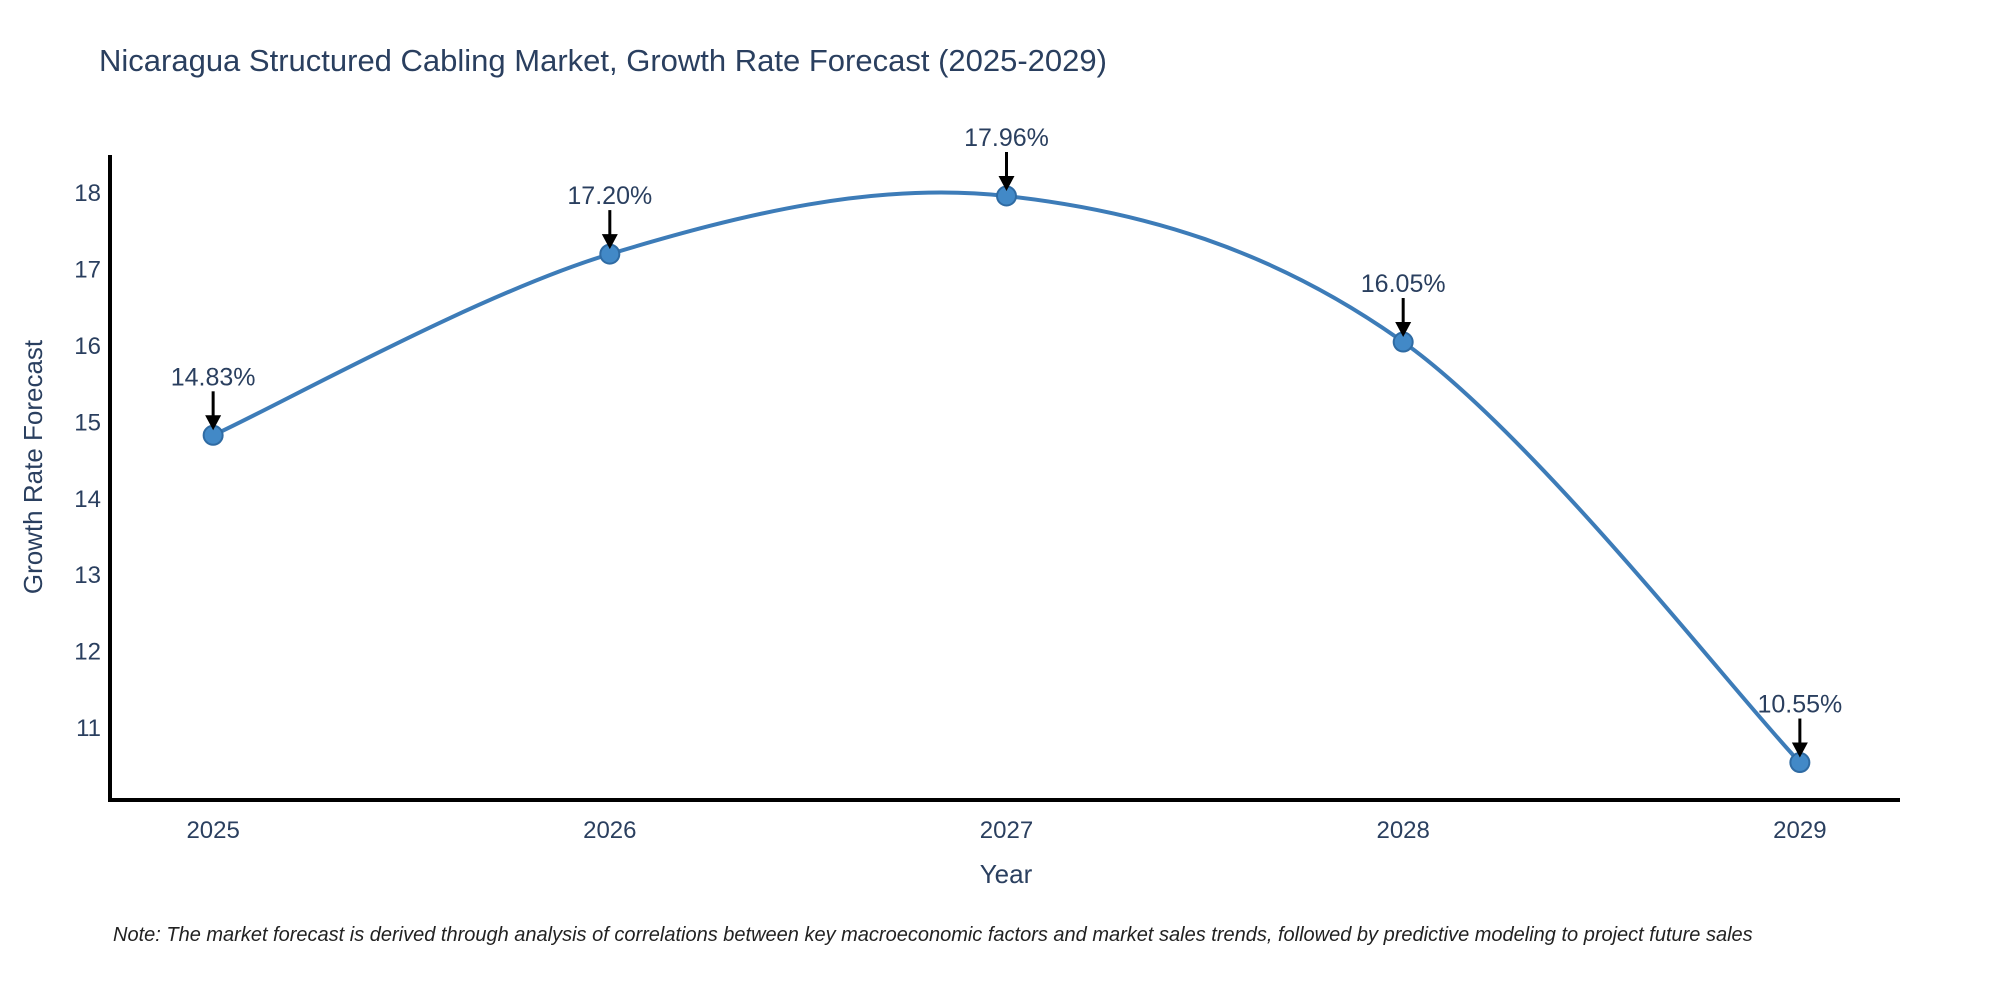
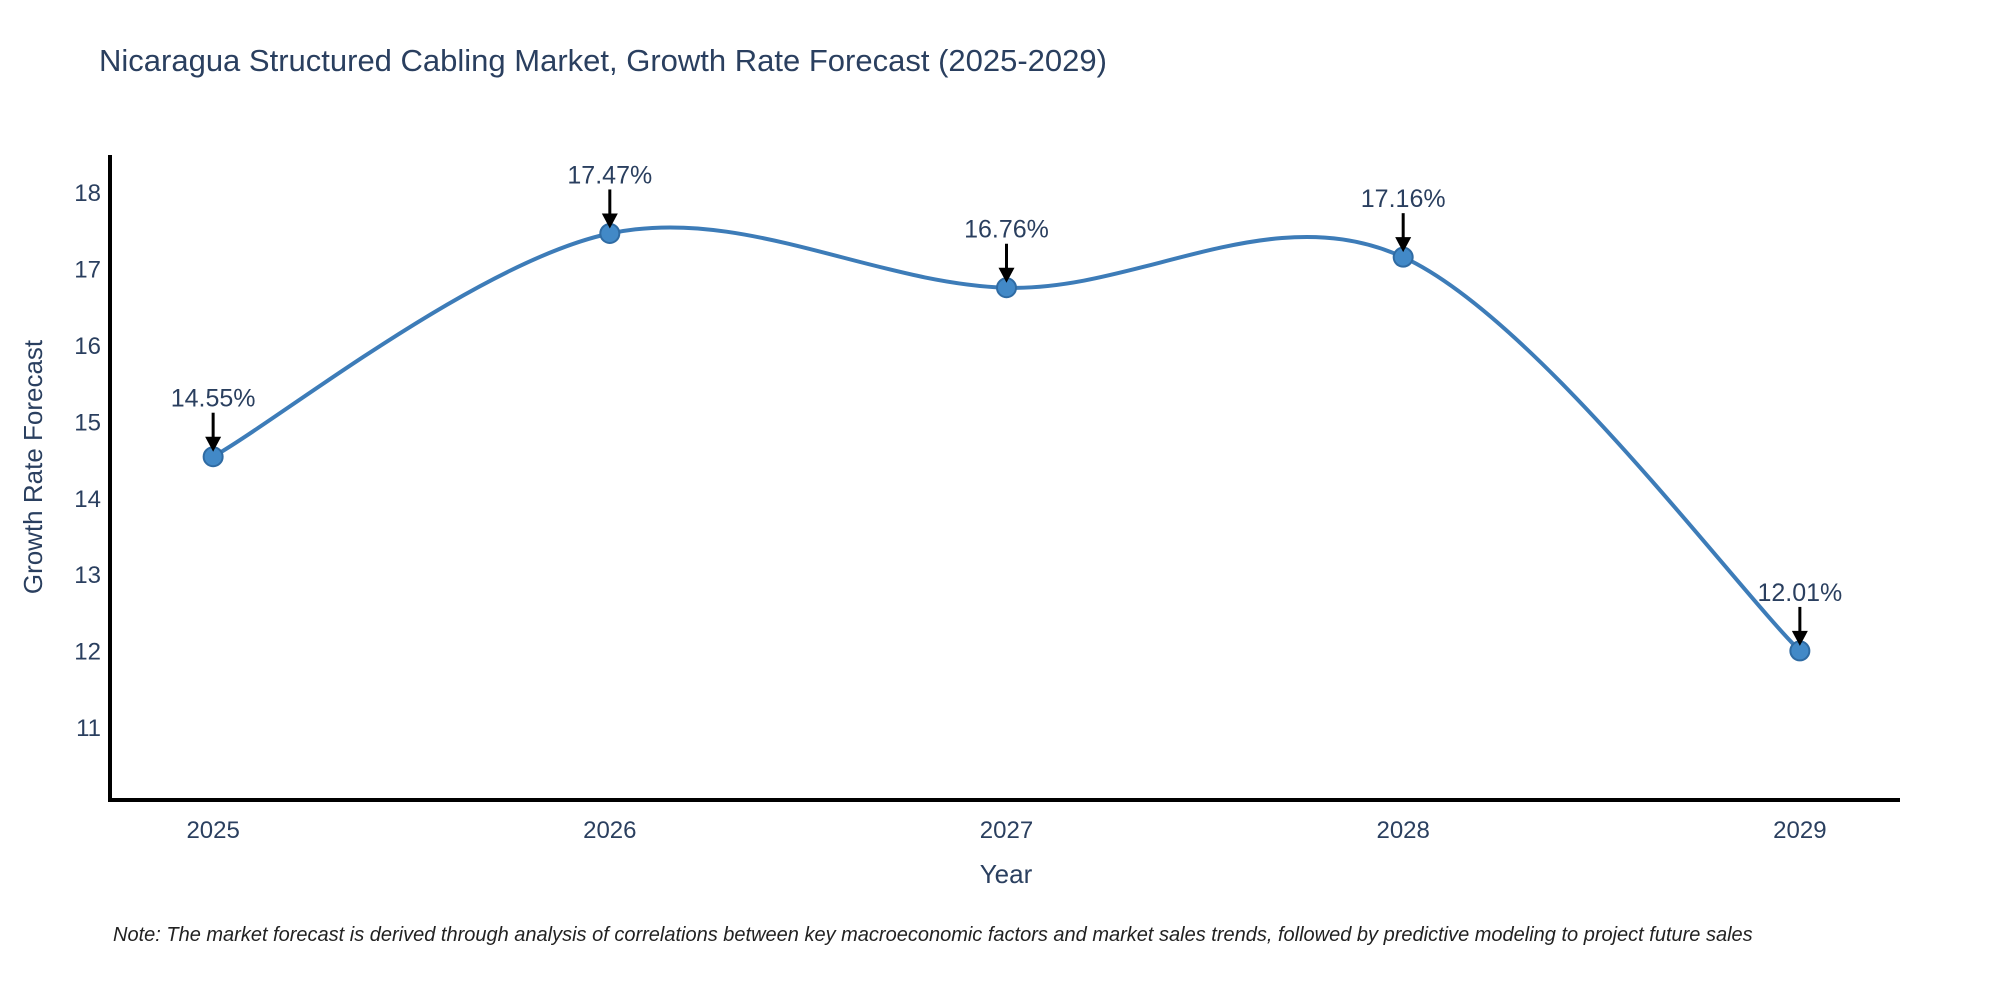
2025: 14.83% -> 14.55%
2026: 17.20% -> 17.47%
2027: 17.96% -> 16.76%
2028: 16.05% -> 17.16%
2029: 10.55% -> 12.01%
